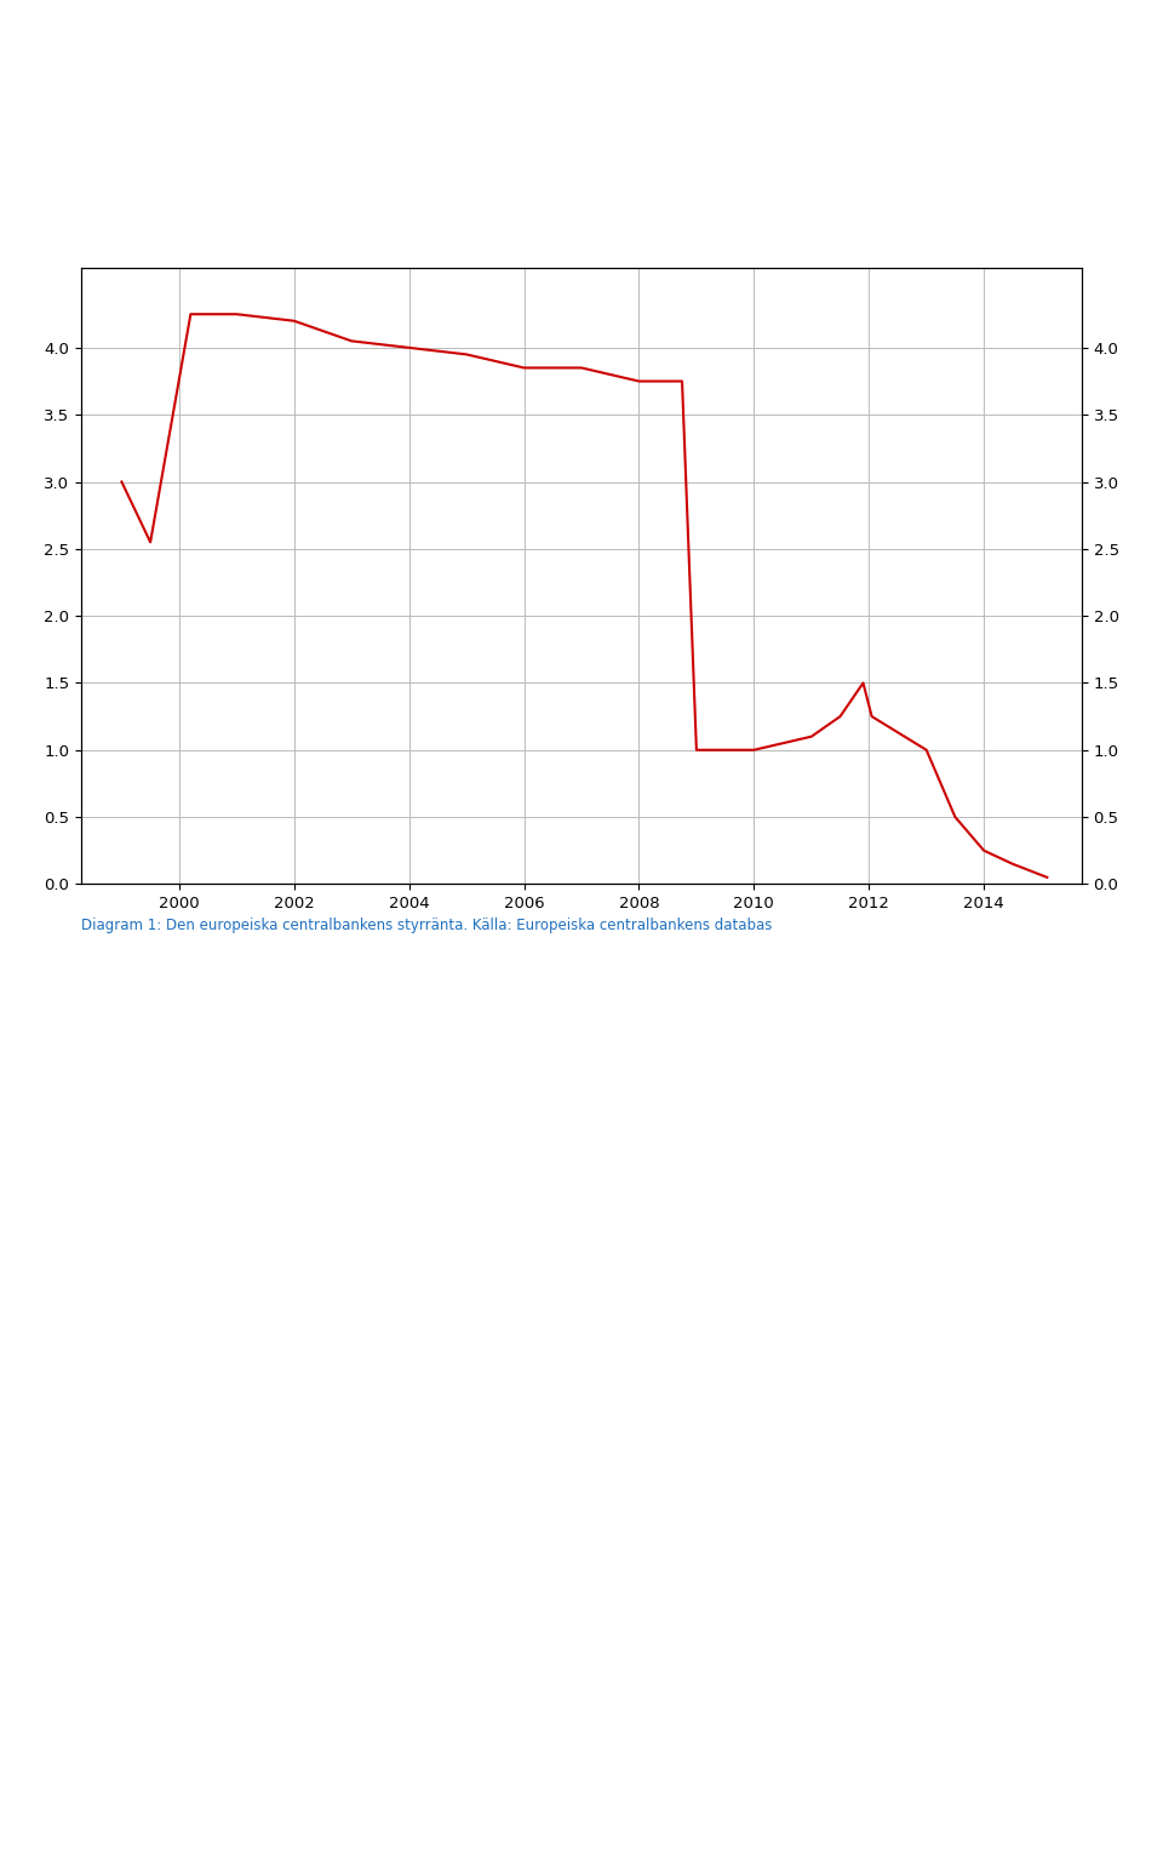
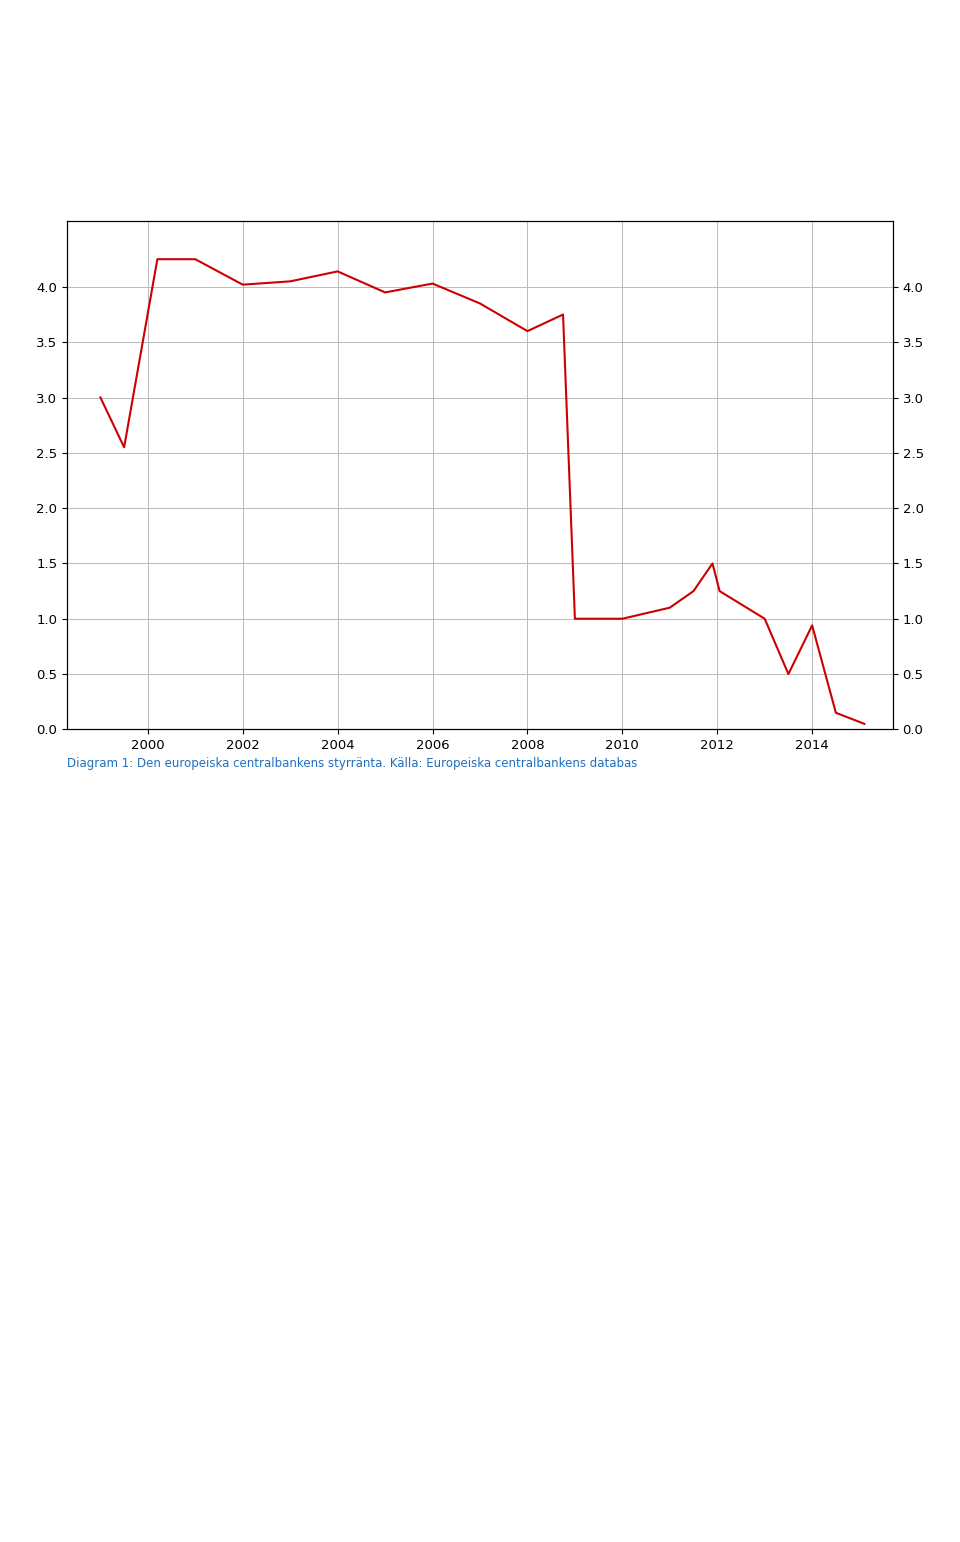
2002: 4.20 -> 4.02
2004: 4.00 -> 4.14
2006: 3.85 -> 4.03
2008: 3.75 -> 3.60
2014: 0.25 -> 0.94
